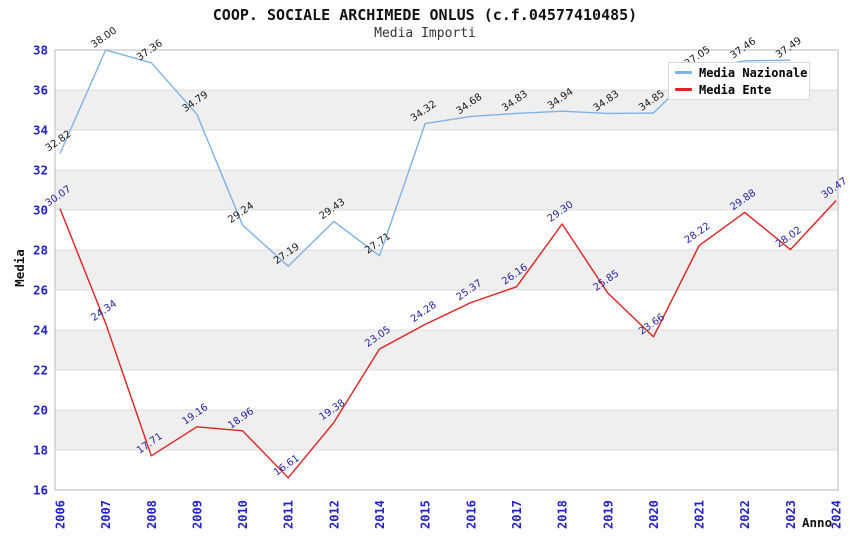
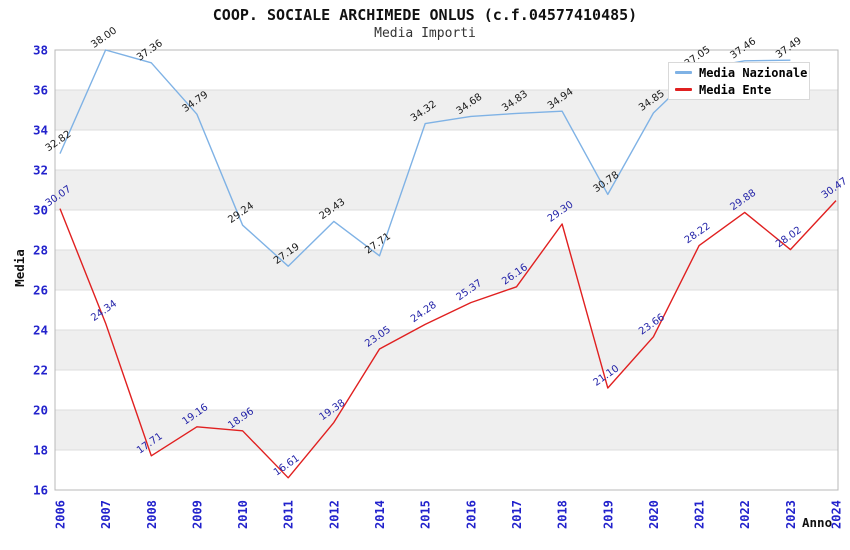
Media Nazionale/2019: 34.83 -> 30.78
Media Ente/2019: 25.85 -> 21.10
